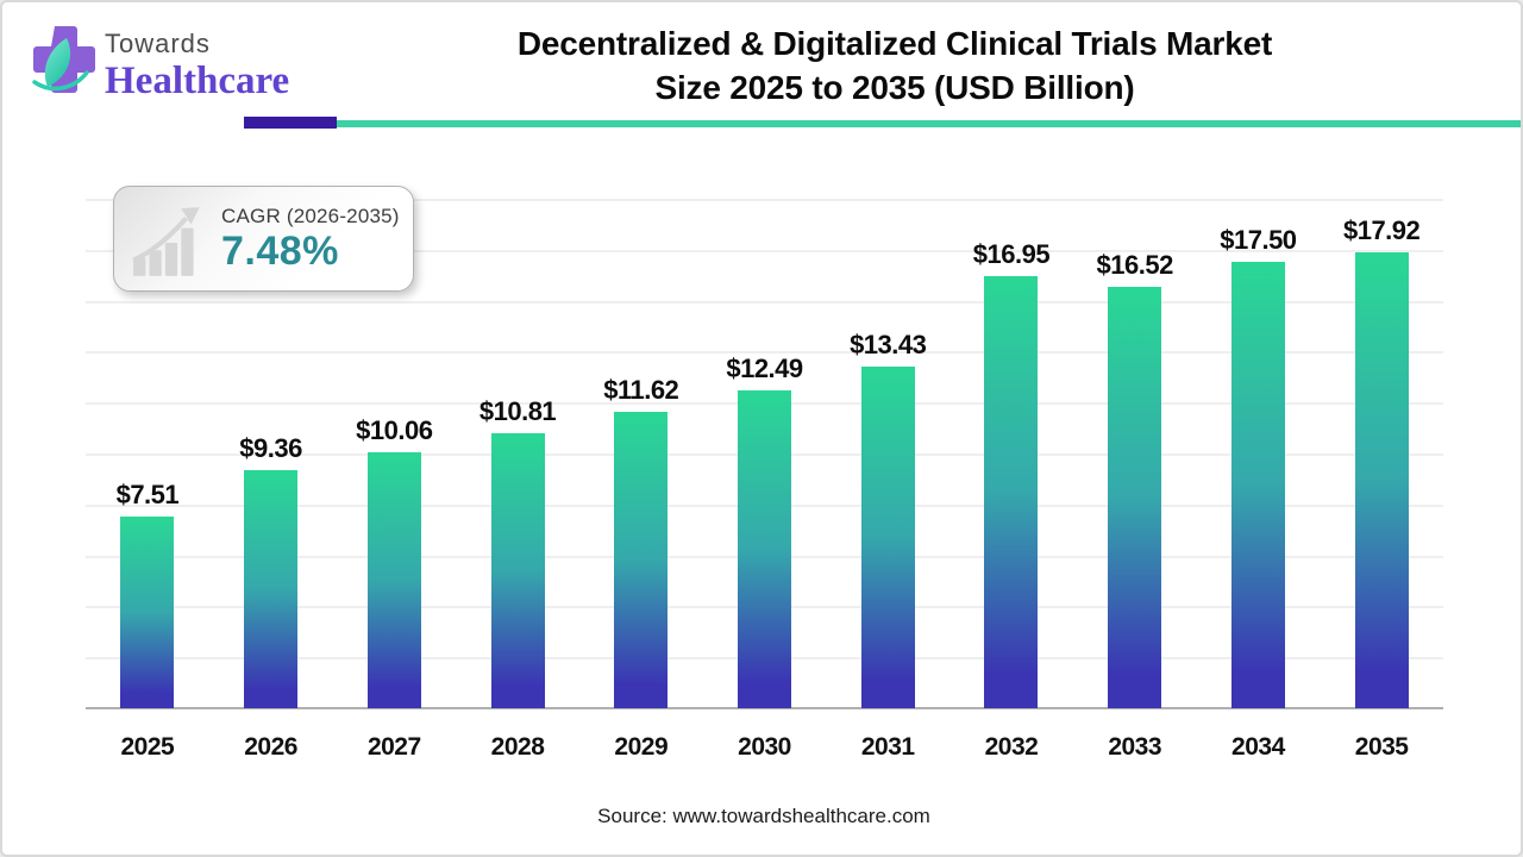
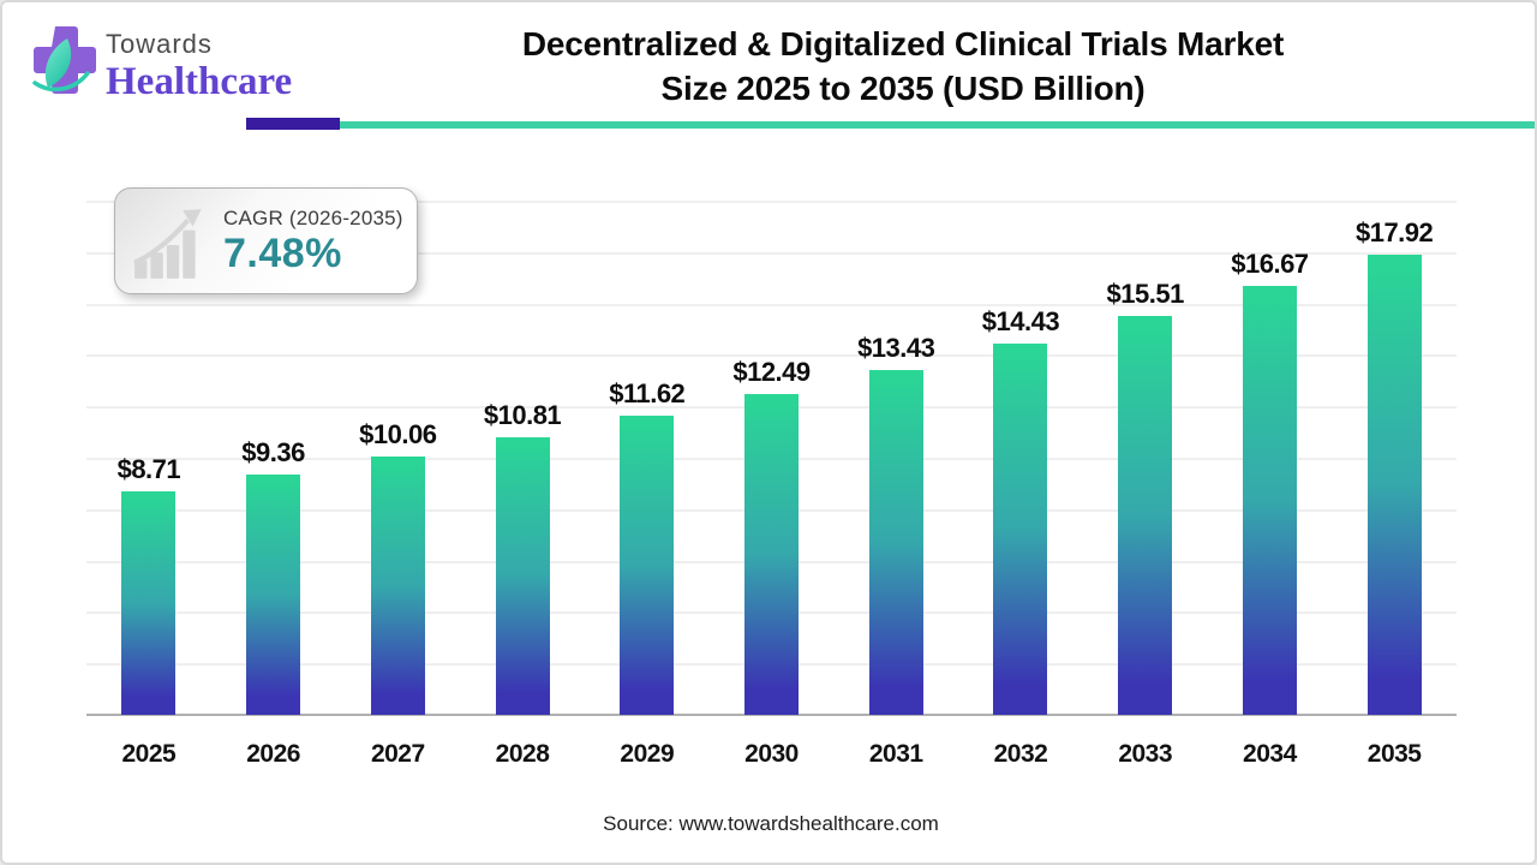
2025: $7.51 -> $8.71
2032: $16.95 -> $14.43
2033: $16.52 -> $15.51
2034: $17.50 -> $16.67
